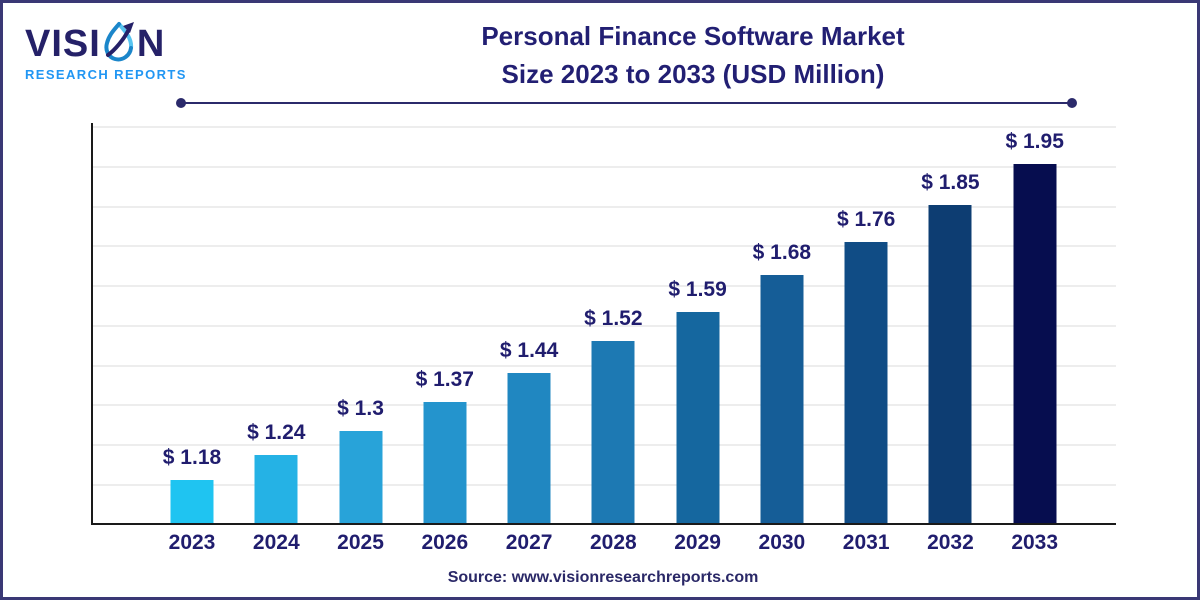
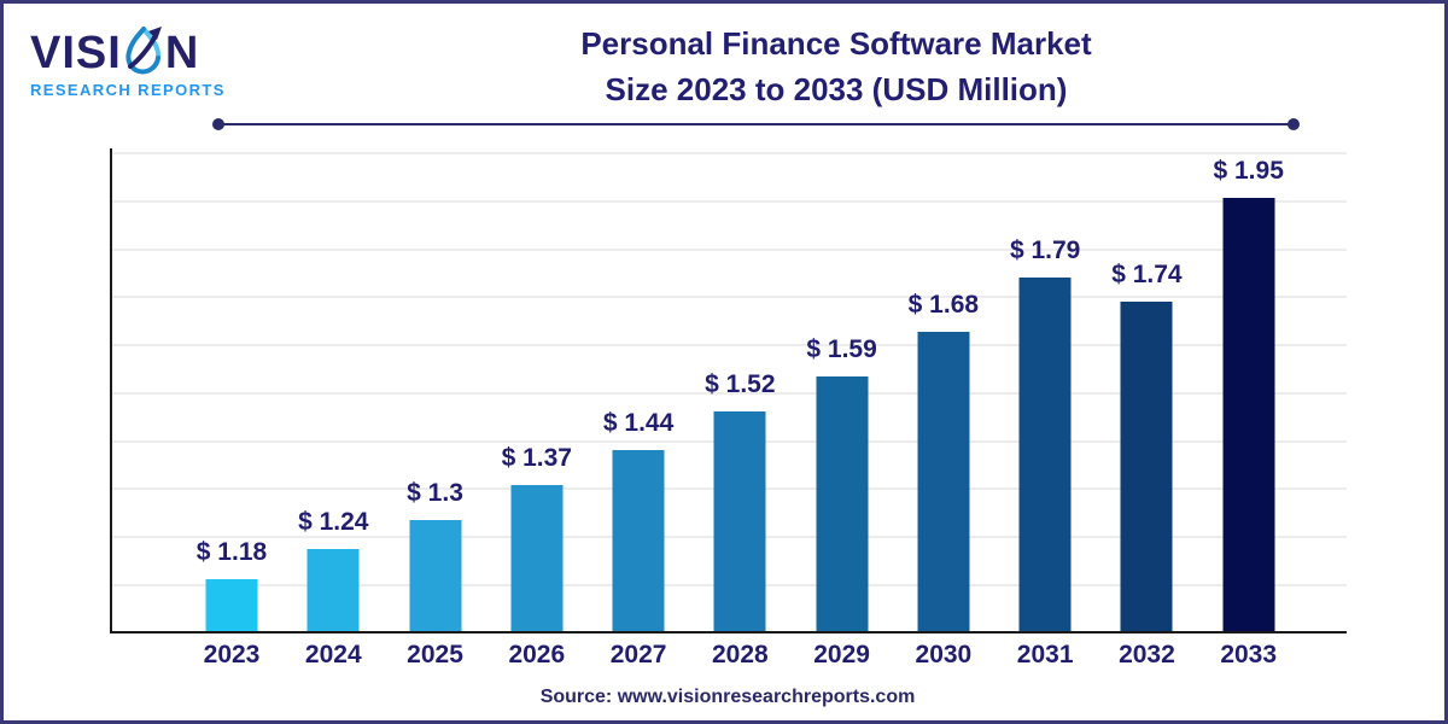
2031: 1.76 -> 1.79
2032: 1.85 -> 1.74
